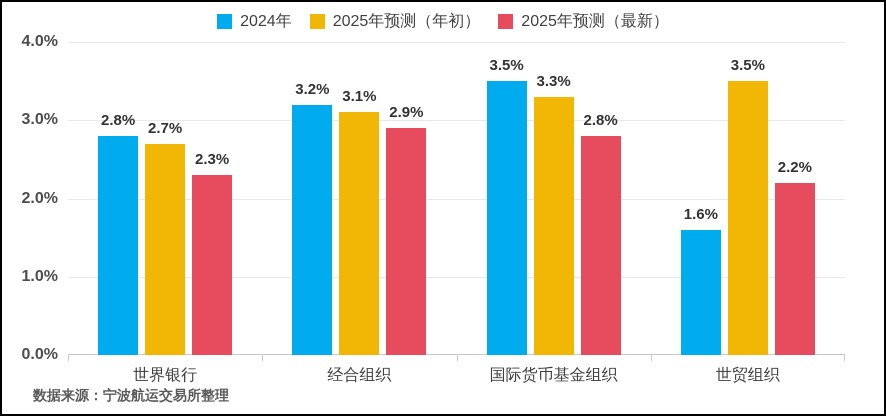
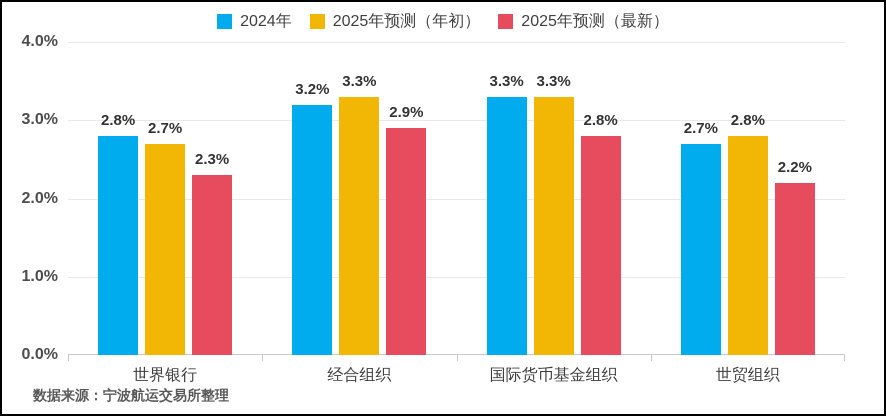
2025年预测（年初）/经合组织: 3.1% -> 3.3%
2024年/国际货币基金组织: 3.5% -> 3.3%
2024年/世贸组织: 1.6% -> 2.7%
2025年预测（年初）/世贸组织: 3.5% -> 2.8%
